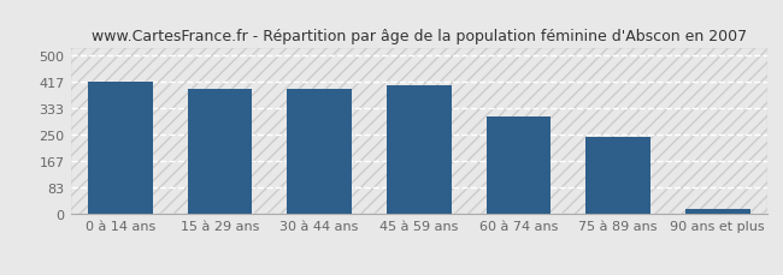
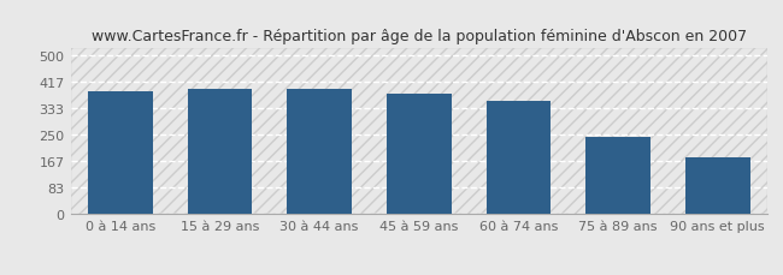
0 à 14 ans: 417 -> 385
45 à 59 ans: 403 -> 380
60 à 74 ans: 305 -> 355
90 ans et plus: 18 -> 180
